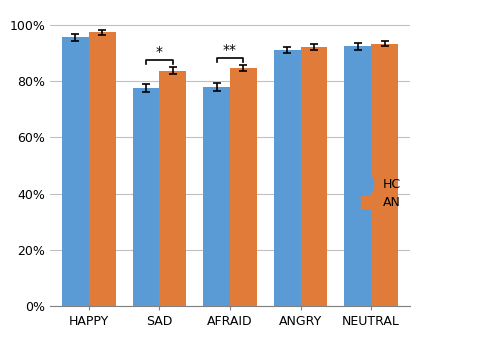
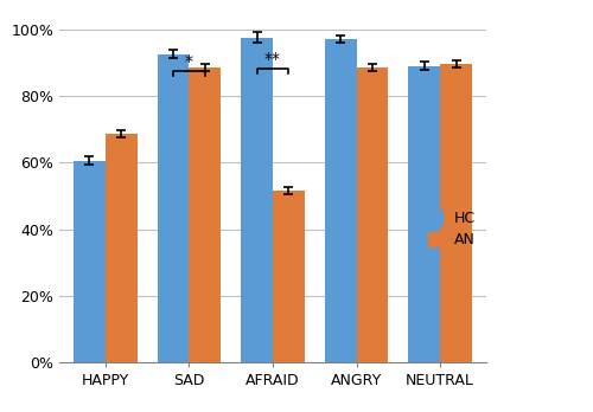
HC/HAPPY: 95.5% -> 60.5%
AN/HAPPY: 97.2% -> 68.5%
HC/SAD: 77.5% -> 92.5%
AN/SAD: 83.6% -> 88.5%
HC/AFRAID: 77.8% -> 97.5%
AN/AFRAID: 84.5% -> 51.5%
HC/ANGRY: 91.0% -> 97.0%
AN/ANGRY: 92.0% -> 88.5%
HC/NEUTRAL: 92.3% -> 89.0%
AN/NEUTRAL: 93.2% -> 89.5%
